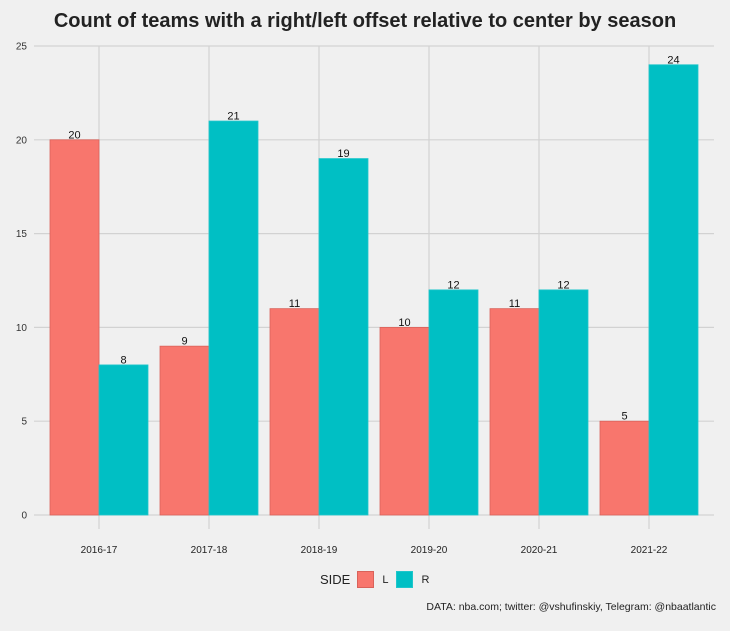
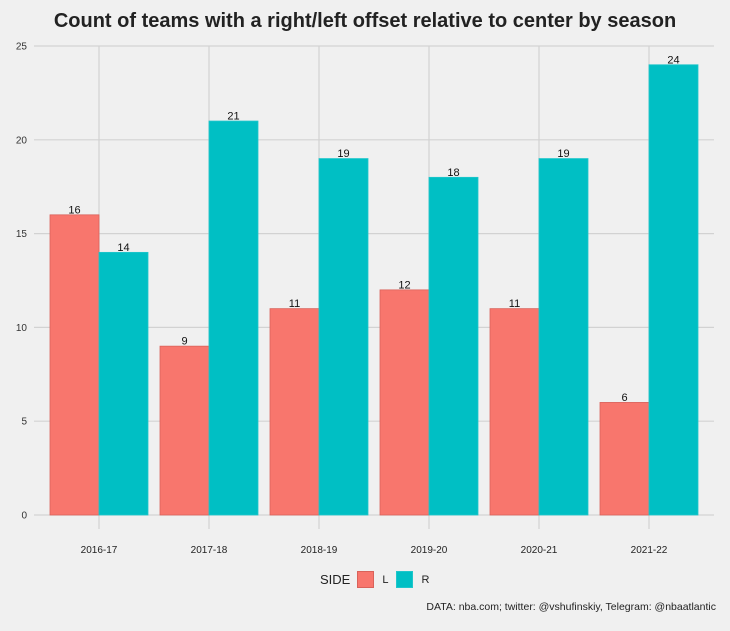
L/2016-17: 20 -> 16
R/2016-17: 8 -> 14
L/2019-20: 10 -> 12
R/2019-20: 12 -> 18
R/2020-21: 12 -> 19
L/2021-22: 5 -> 6
